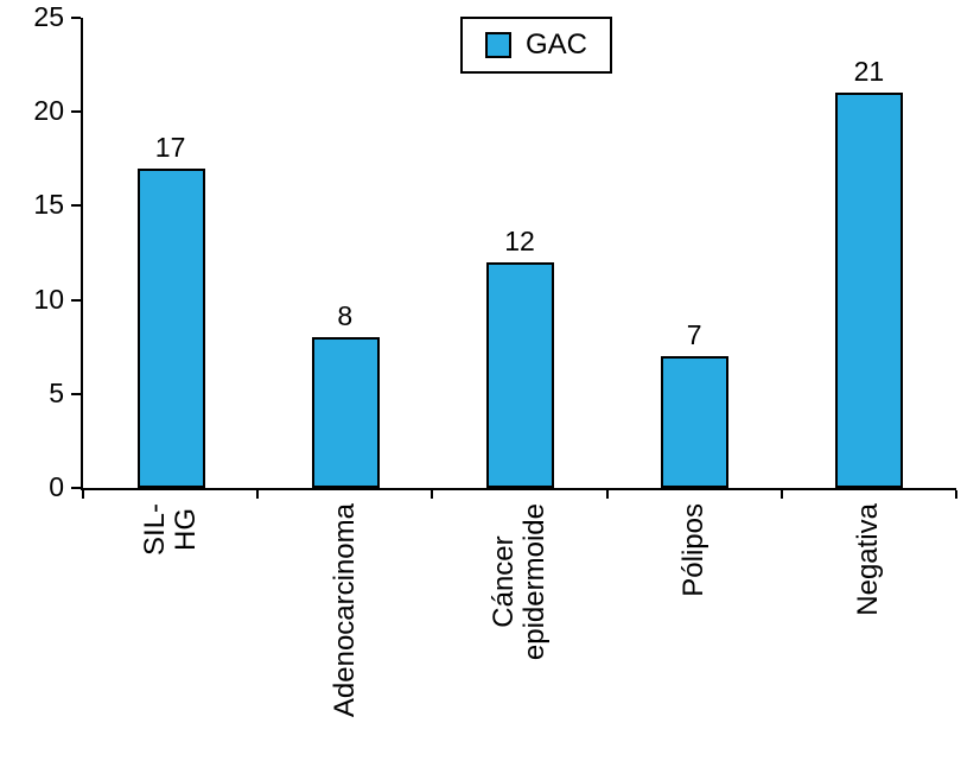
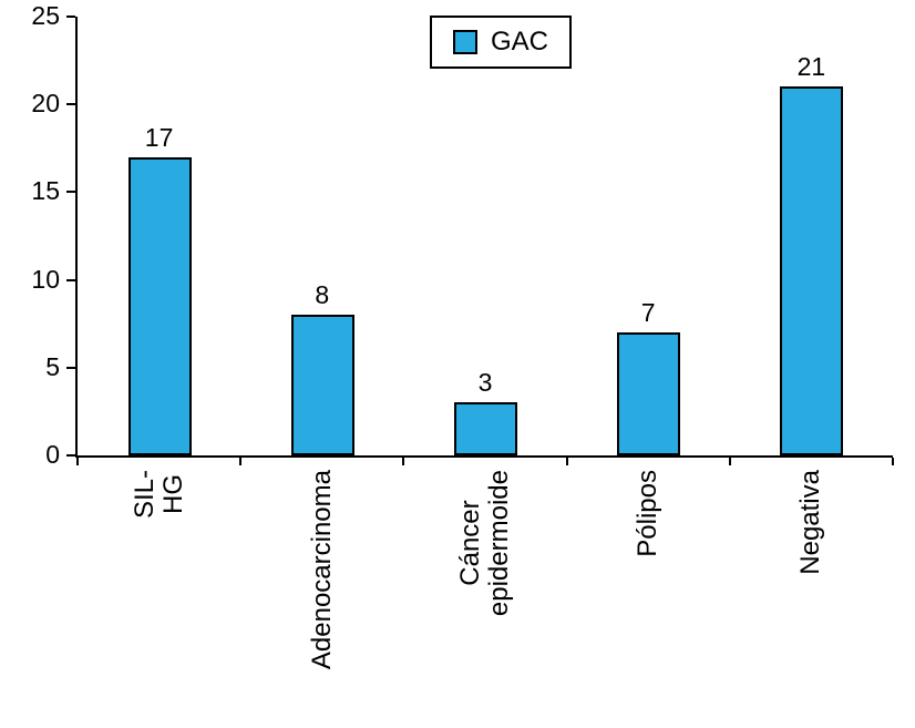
Cáncer epidermoide: 12 -> 3
